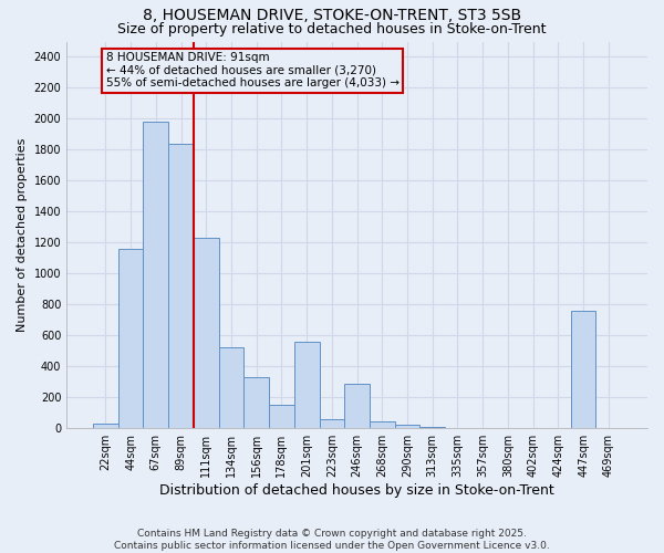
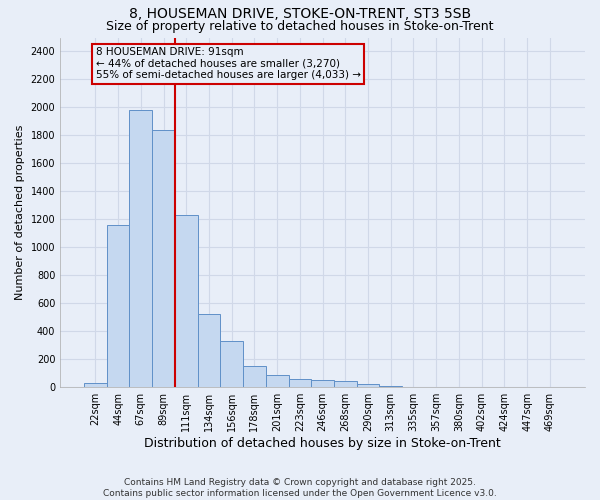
201sqm: 560 -> 90
246sqm: 290 -> 50
447sqm: 760 -> 0
